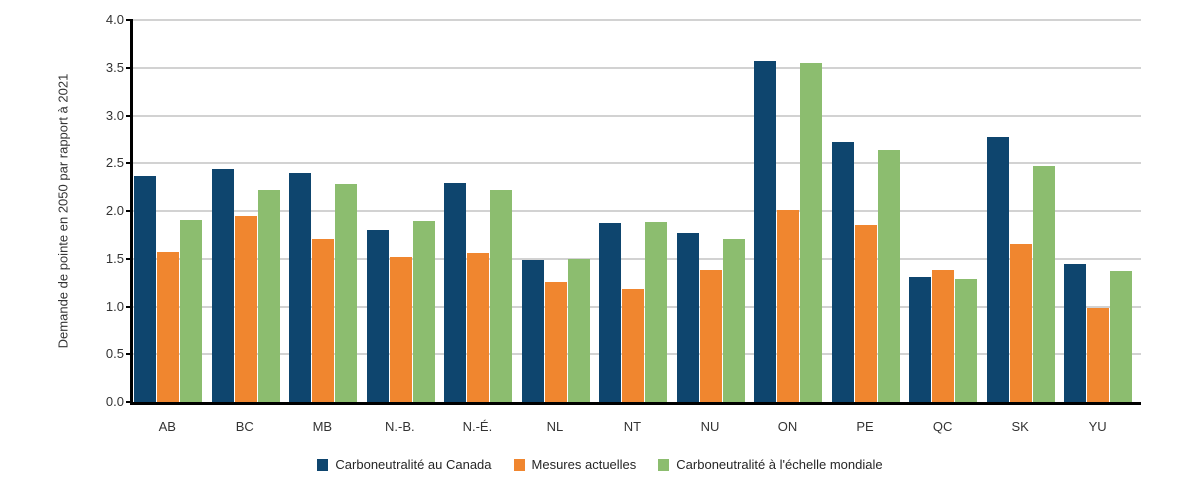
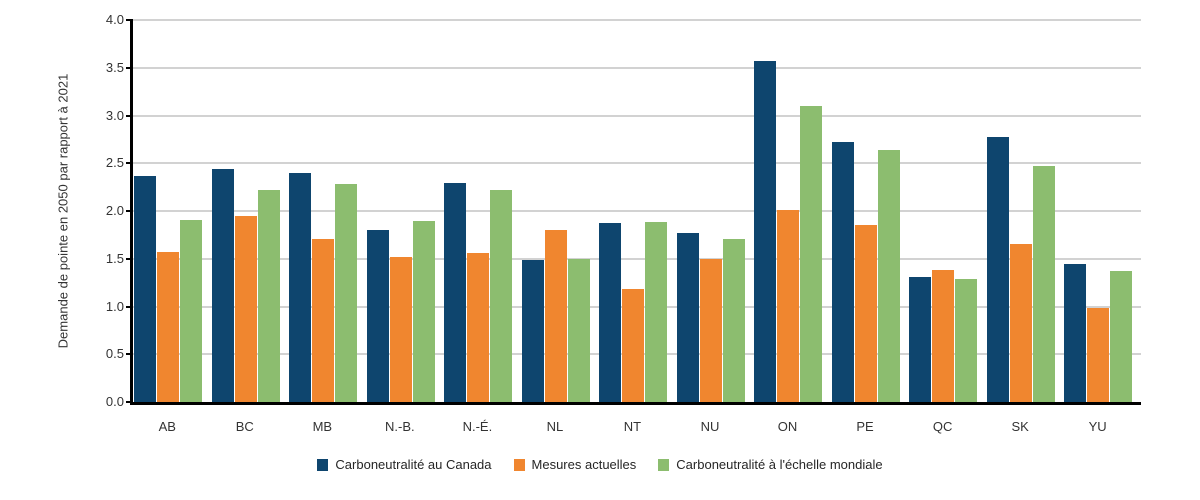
Mesures actuelles/NL: 1.3 -> 1.8
Mesures actuelles/NU: 1.4 -> 1.5
Carboneutralité à l'échelle mondiale/ON: 3.5 -> 3.1
